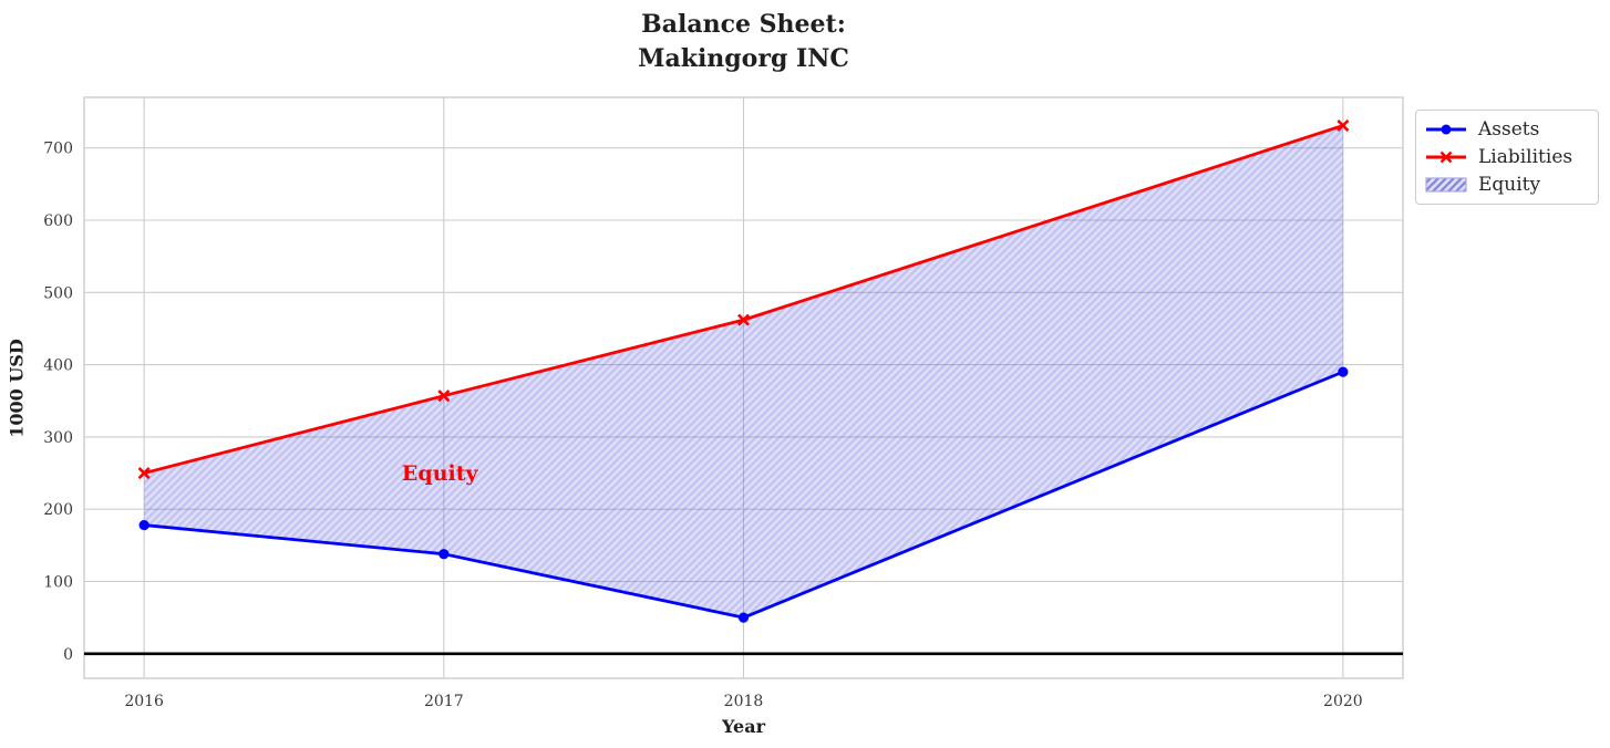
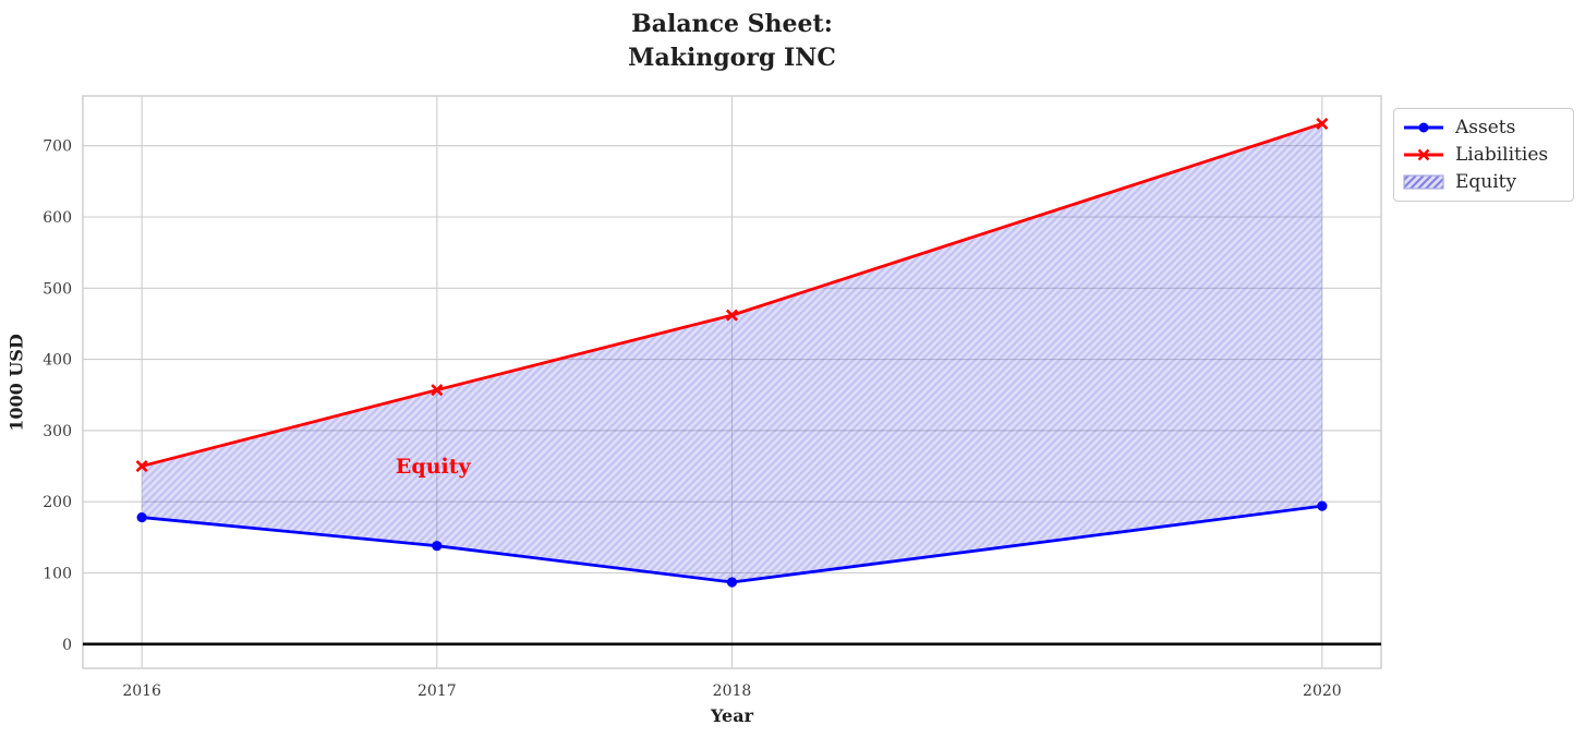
Assets/2018: 50 -> 90
Assets/2020: 390 -> 190
